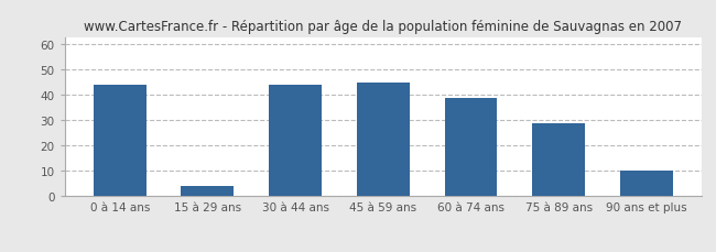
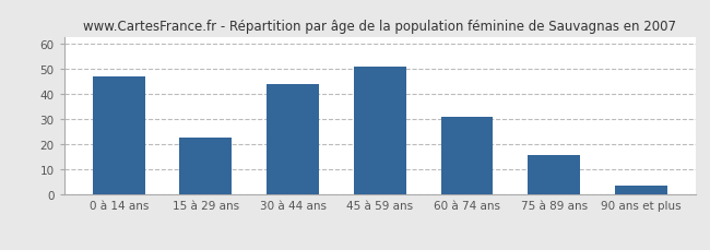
0 à 14 ans: 44.0 -> 47.0
15 à 29 ans: 4.0 -> 23.0
45 à 59 ans: 45.0 -> 51.0
60 à 74 ans: 39.0 -> 31.0
75 à 89 ans: 29.0 -> 16.0
90 ans et plus: 10.0 -> 3.5
